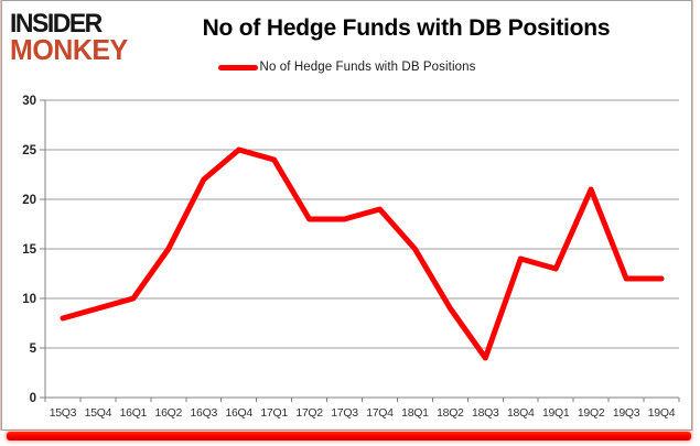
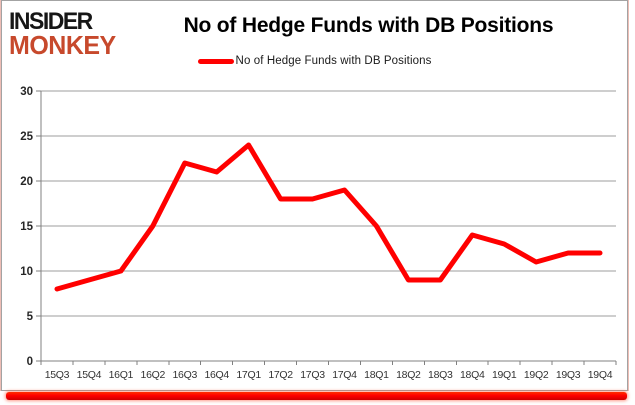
16Q4: 25 -> 21
18Q3: 4 -> 9
19Q2: 21 -> 11
